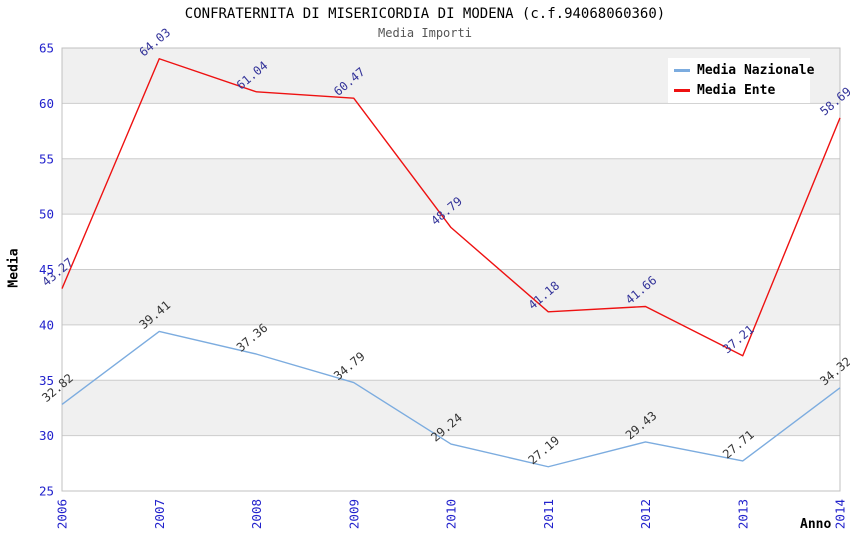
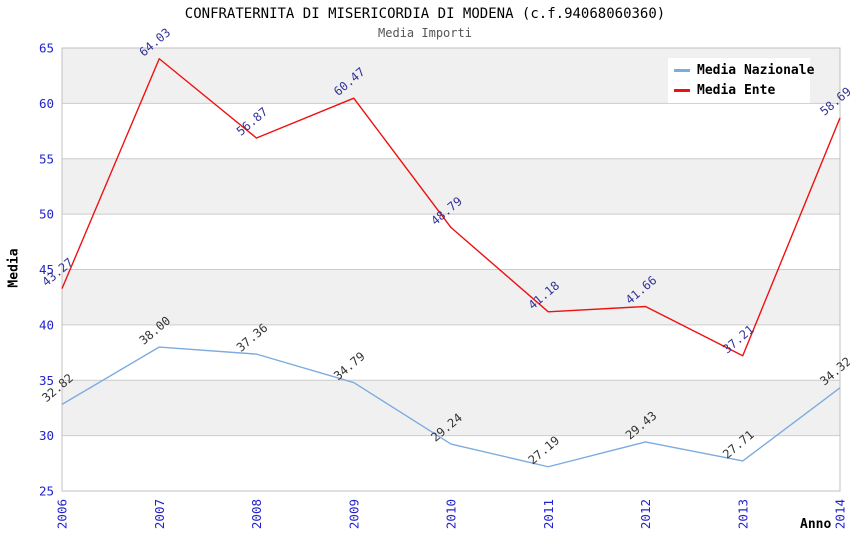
Media Nazionale/2007: 39.41 -> 38.00
Media Ente/2008: 61.04 -> 56.87
